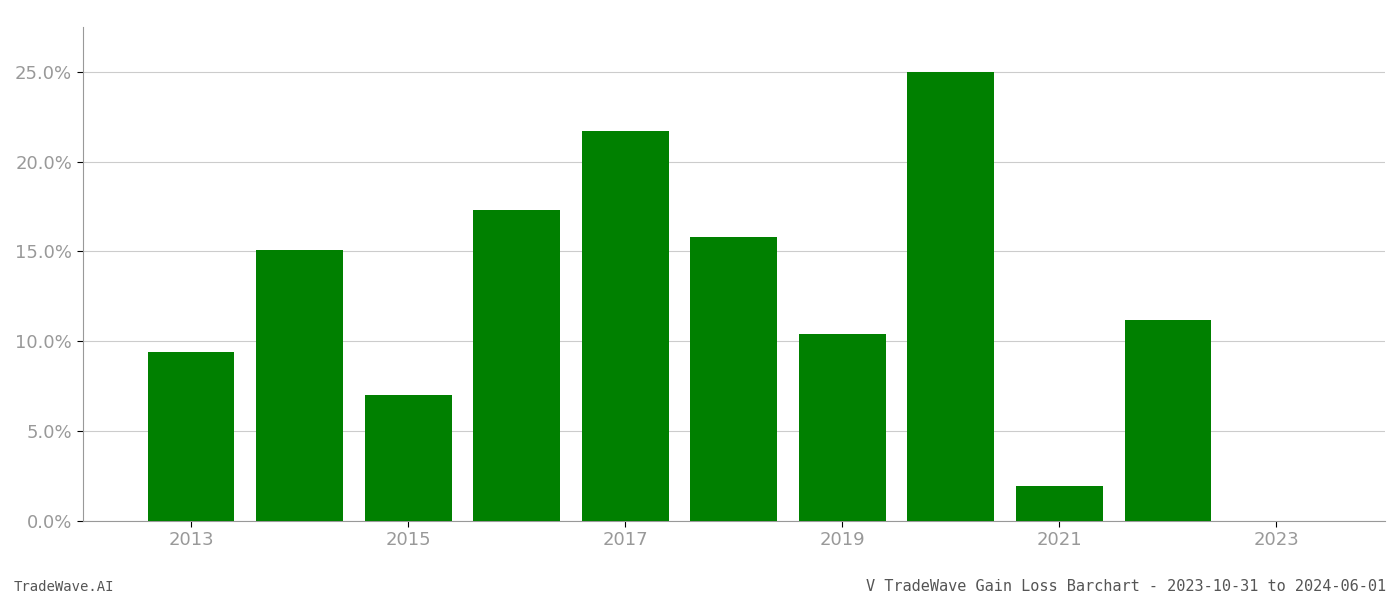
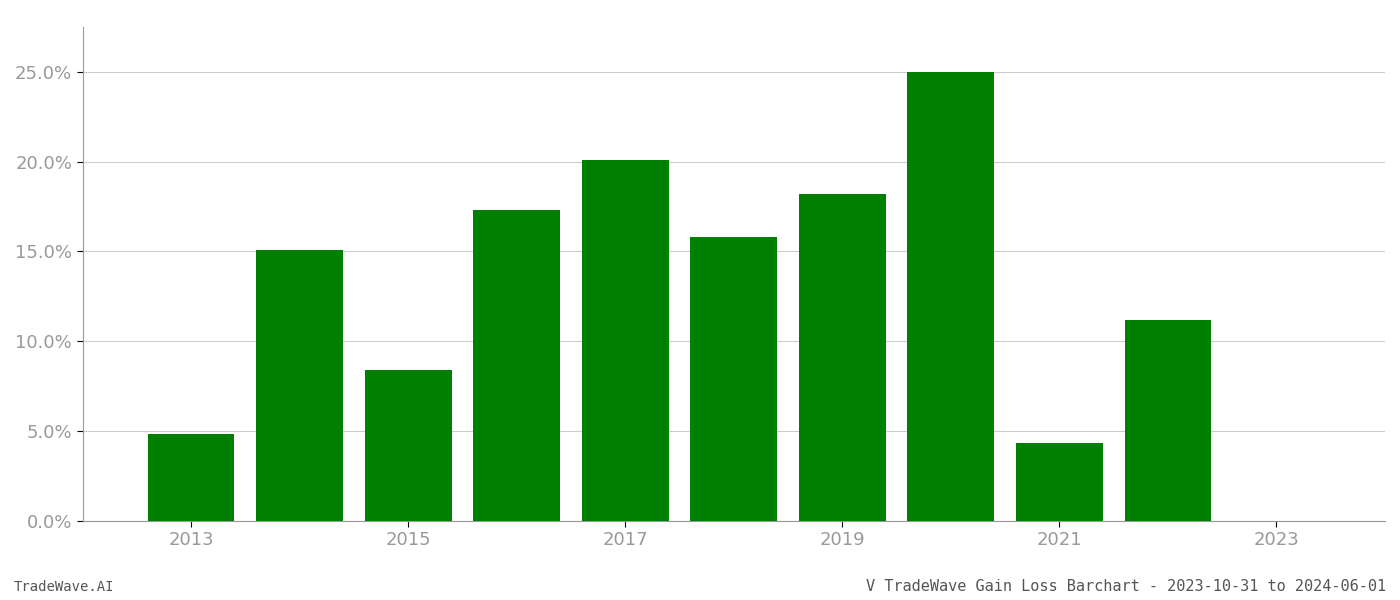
2013: 9.4% -> 4.8%
2015: 7.0% -> 8.4%
2017: 21.7% -> 20.1%
2019: 10.4% -> 18.2%
2021: 1.9% -> 4.3%
